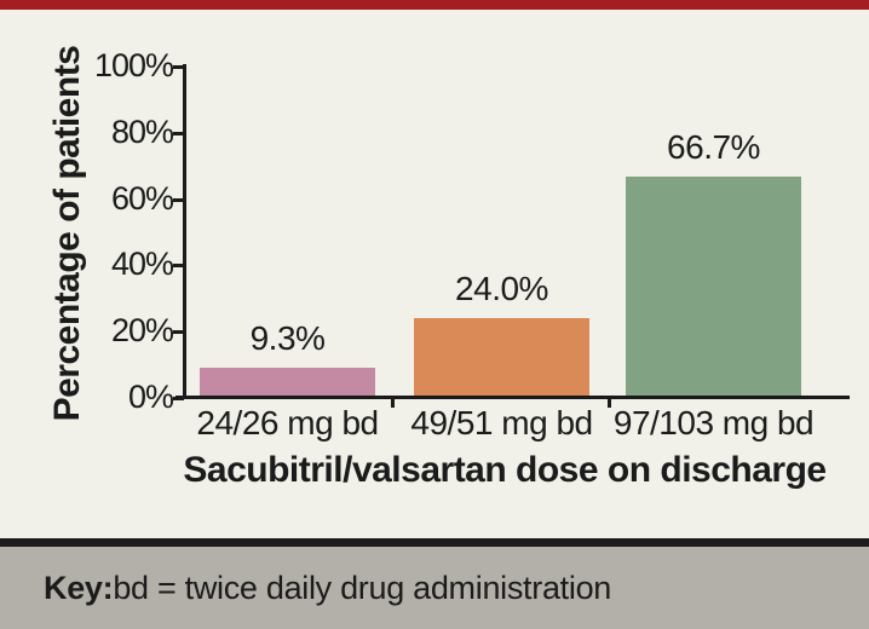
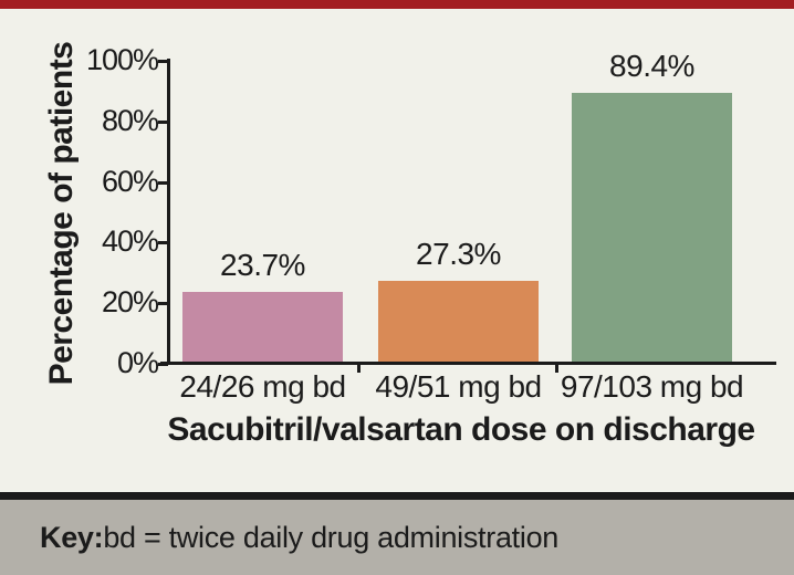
24/26 mg bd: 9.3% -> 23.7%
49/51 mg bd: 24.0% -> 27.3%
97/103 mg bd: 66.7% -> 89.4%
